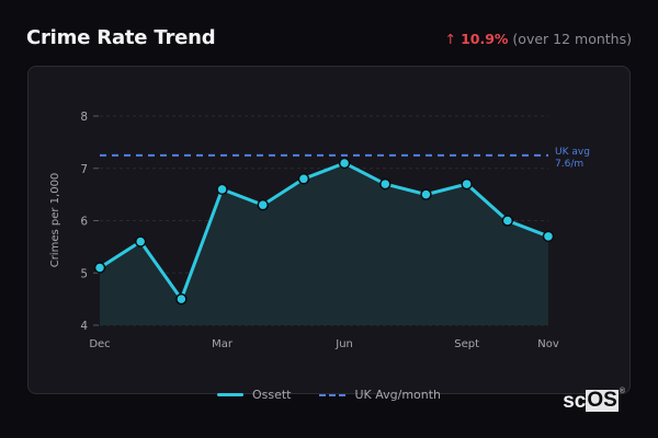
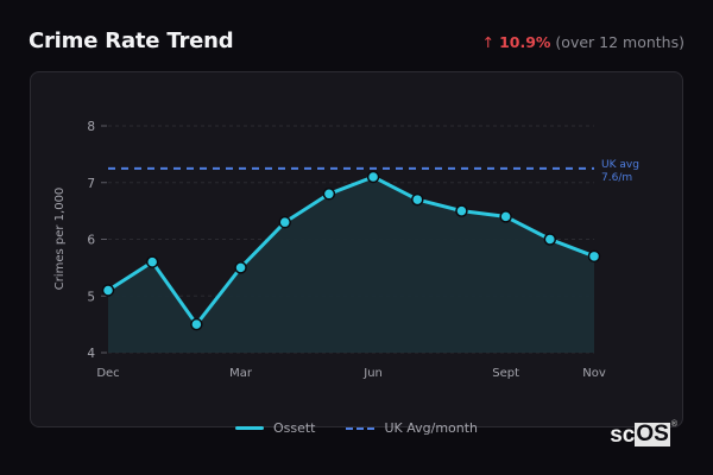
Ossett/Mar: 6.6 -> 5.5
UK Avg/month/Mar: 6.6 -> 7.2
Ossett/Sept: 6.7 -> 6.4
